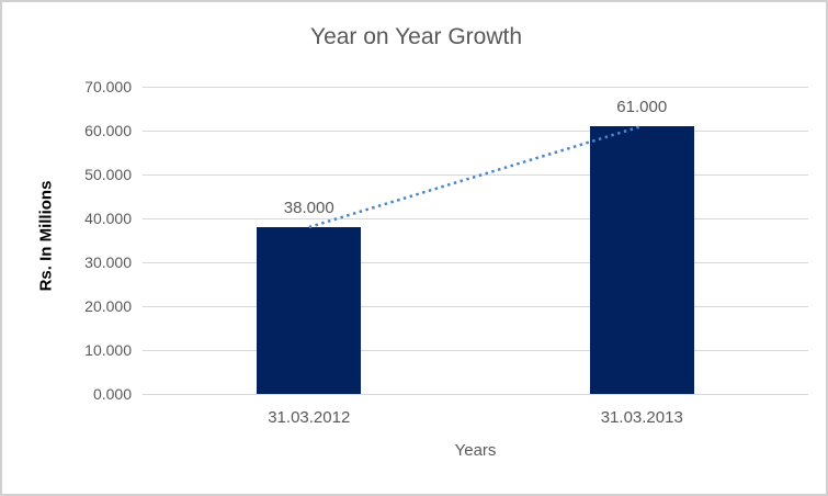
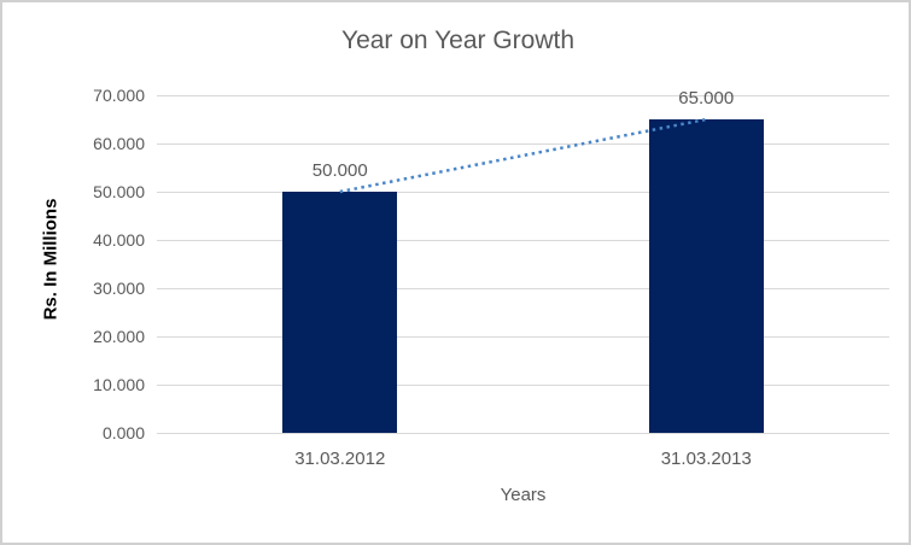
31.03.2012: 38.000 -> 50.000
31.03.2013: 61.000 -> 65.000
